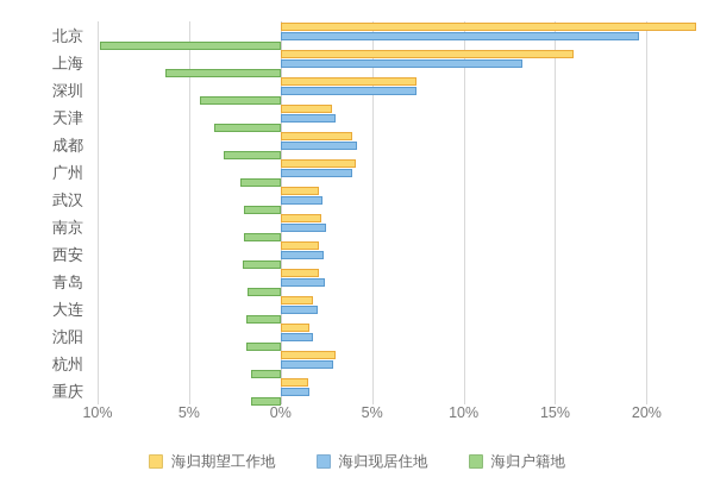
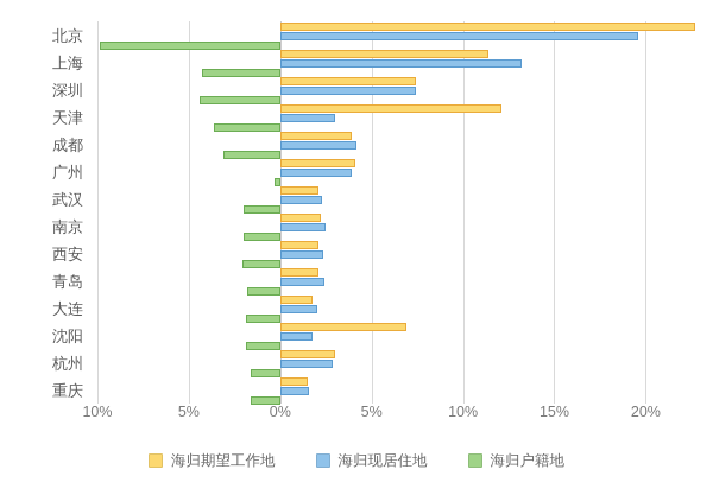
海归期望工作地/上海: 16.0% -> 11.4%
海归户籍地/上海: 6.3% -> 4.3%
海归期望工作地/天津: 2.8% -> 12.1%
海归户籍地/广州: 2.2% -> 0.3%
海归期望工作地/沈阳: 1.6% -> 6.9%
